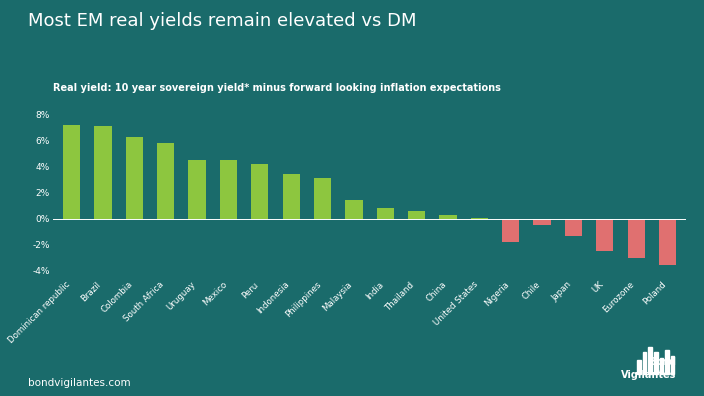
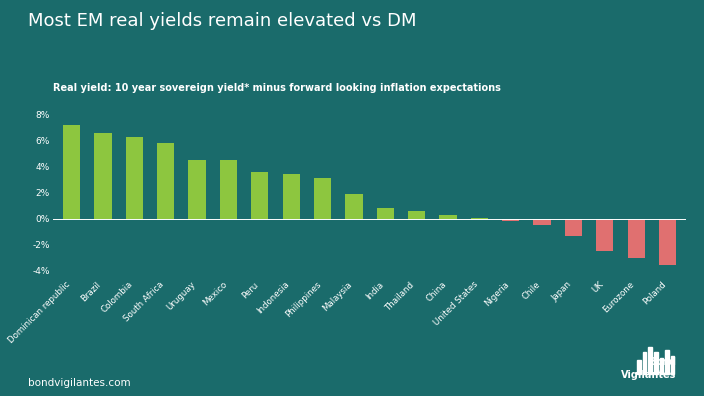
Brazil: 7.1% -> 6.6%
Peru: 4.2% -> 3.6%
Malaysia: 1.4% -> 1.9%
Nigeria: -1.8% -> -0.2%
